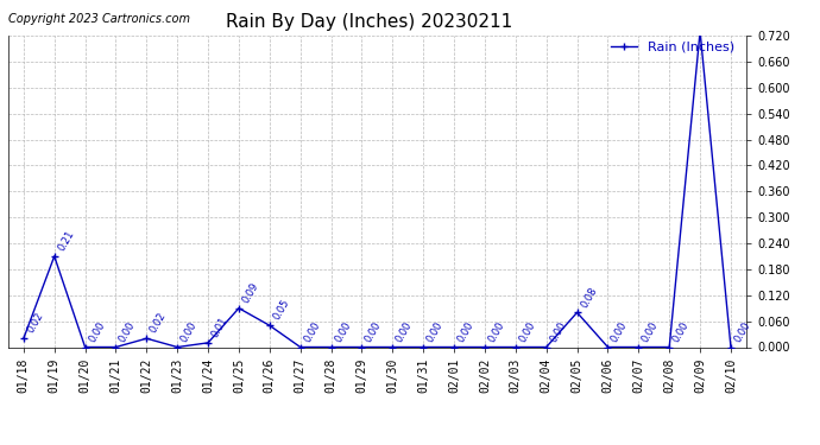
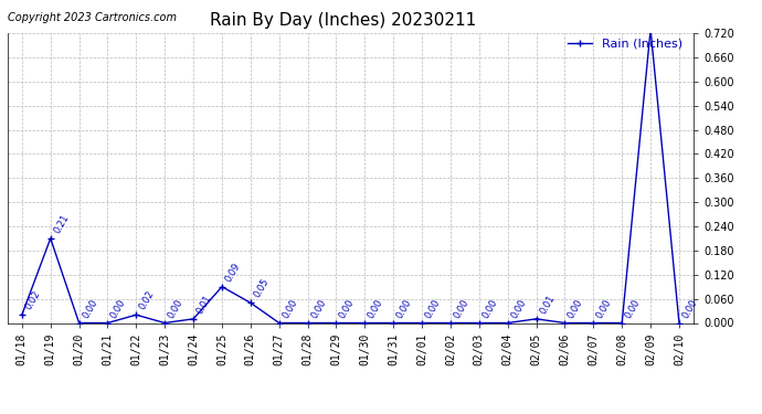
02/05: 0.08 -> 0.01
